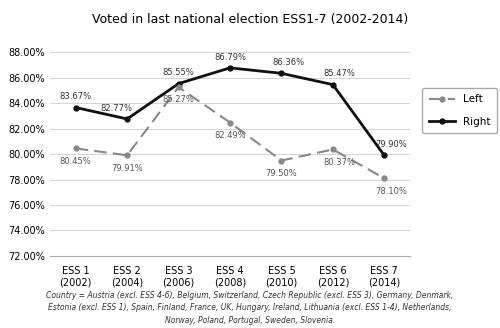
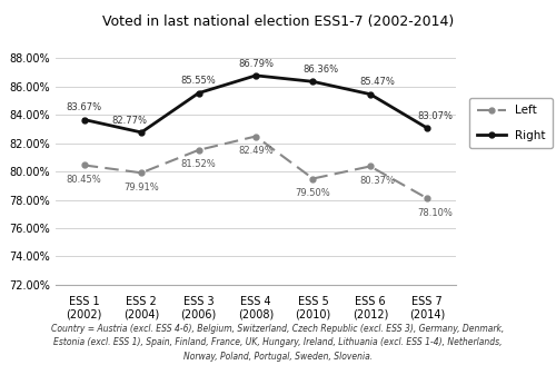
Left/ESS 3 (2006): 85.27% -> 81.52%
Right/ESS 7 (2014): 79.90% -> 83.07%
